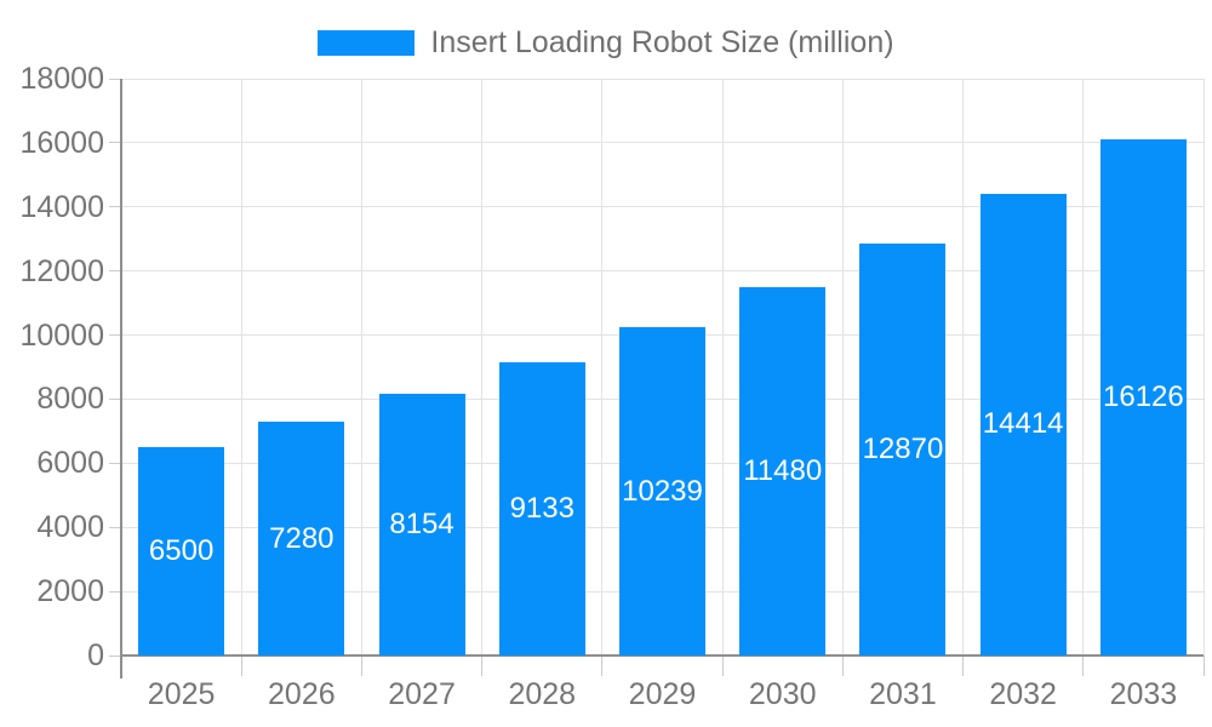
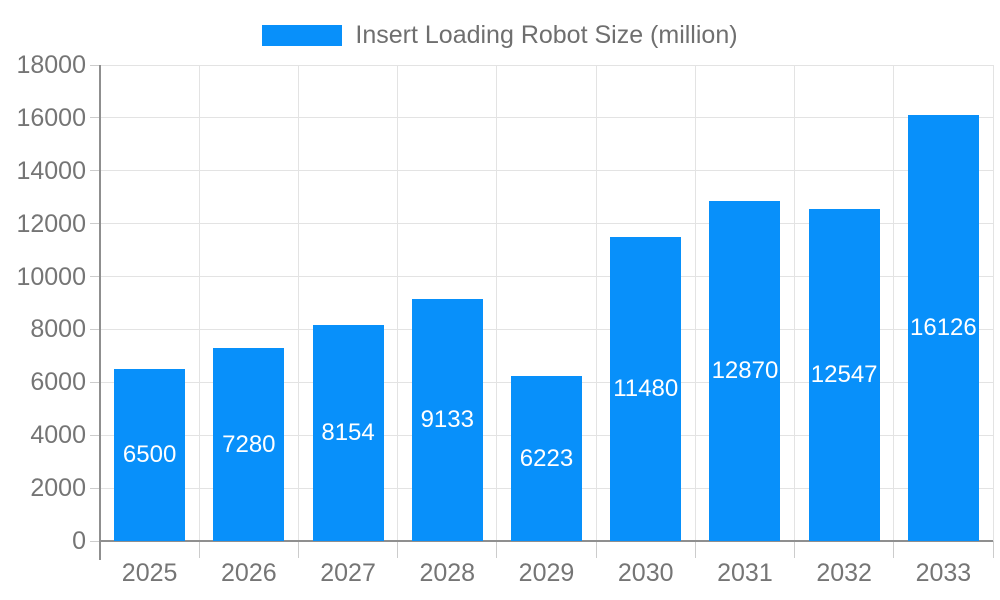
2029: 10239 -> 6223
2032: 14414 -> 12547
